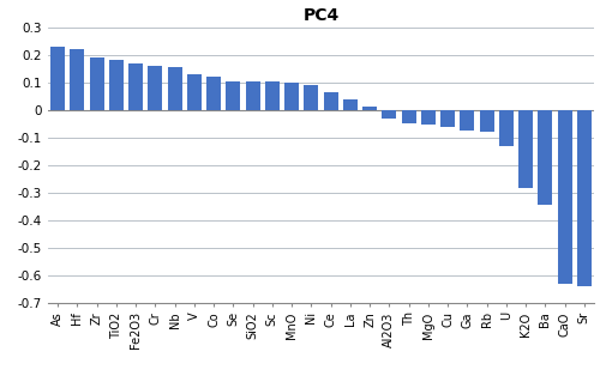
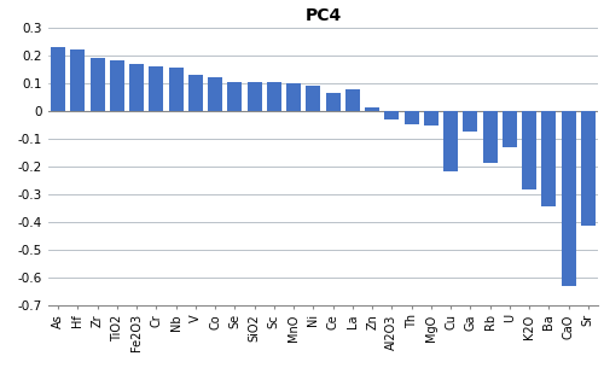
La: 0.038 -> 0.075
Cu: -0.062 -> -0.220
Rb: -0.078 -> -0.190
Sr: -0.640 -> -0.415
